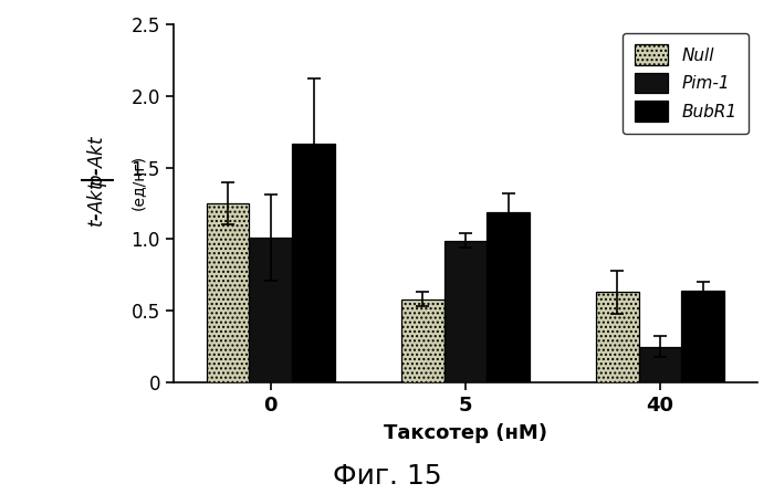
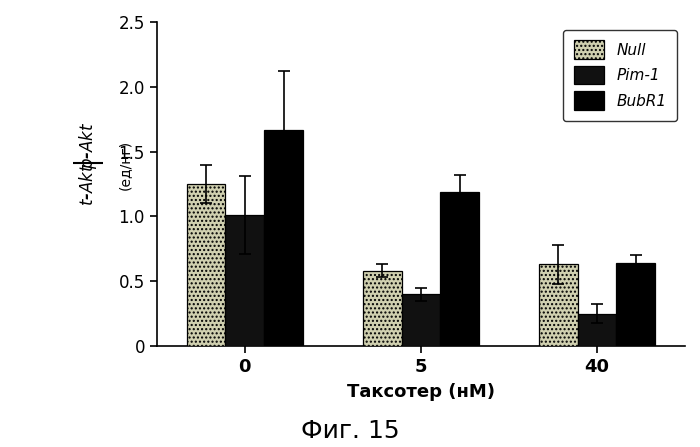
Pim-1/5: 0.99 -> 0.40
